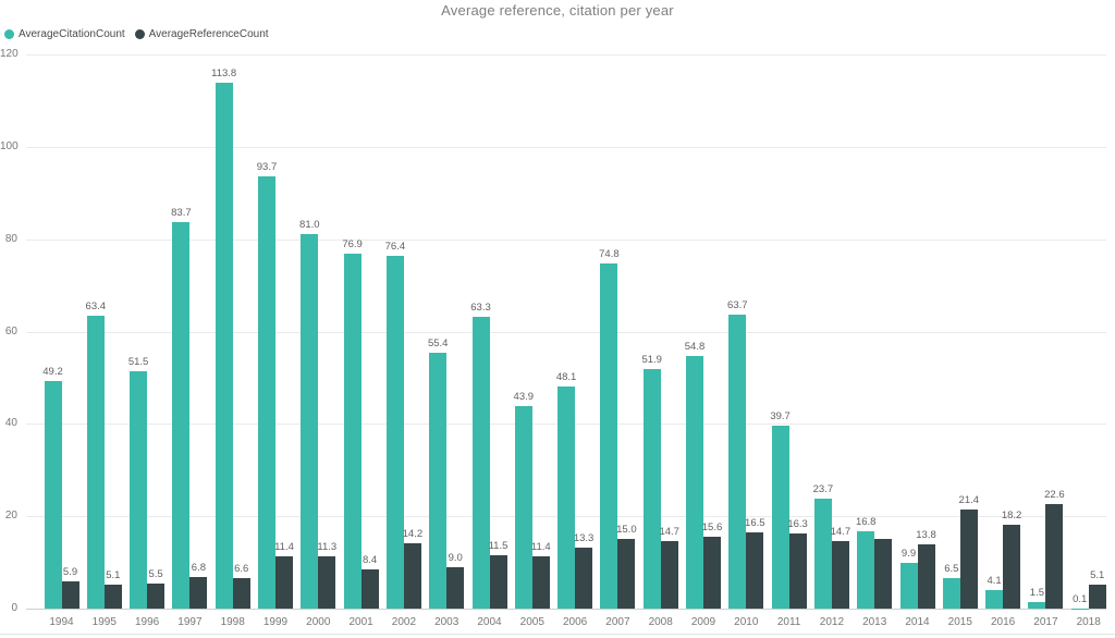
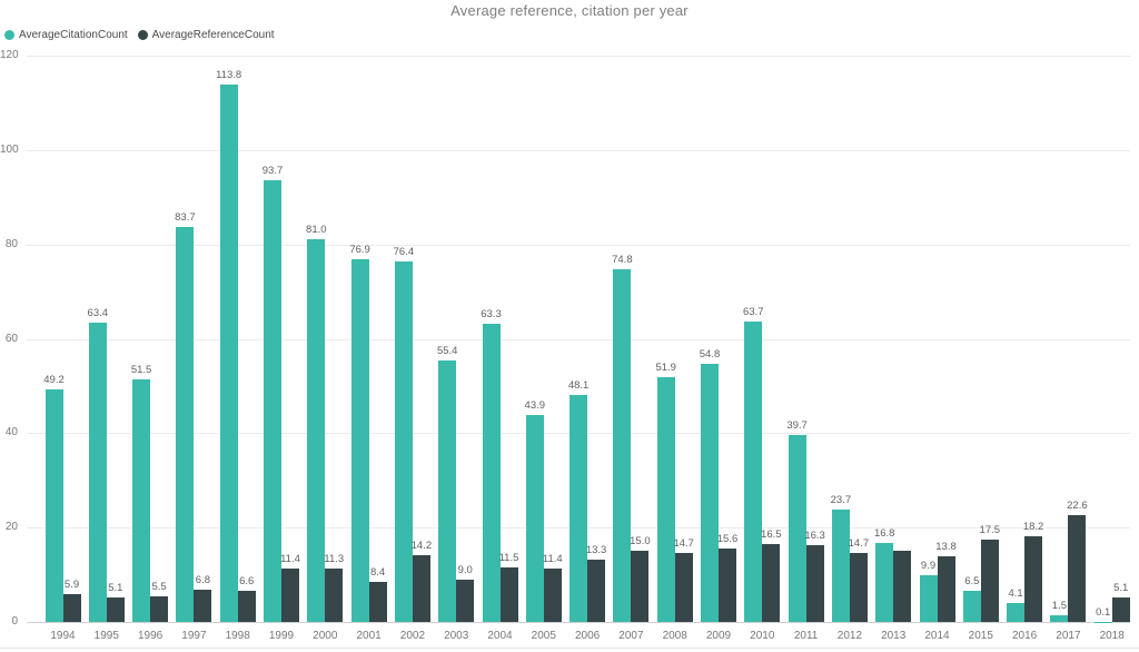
AverageReferenceCount/2015: 21.4 -> 17.5
